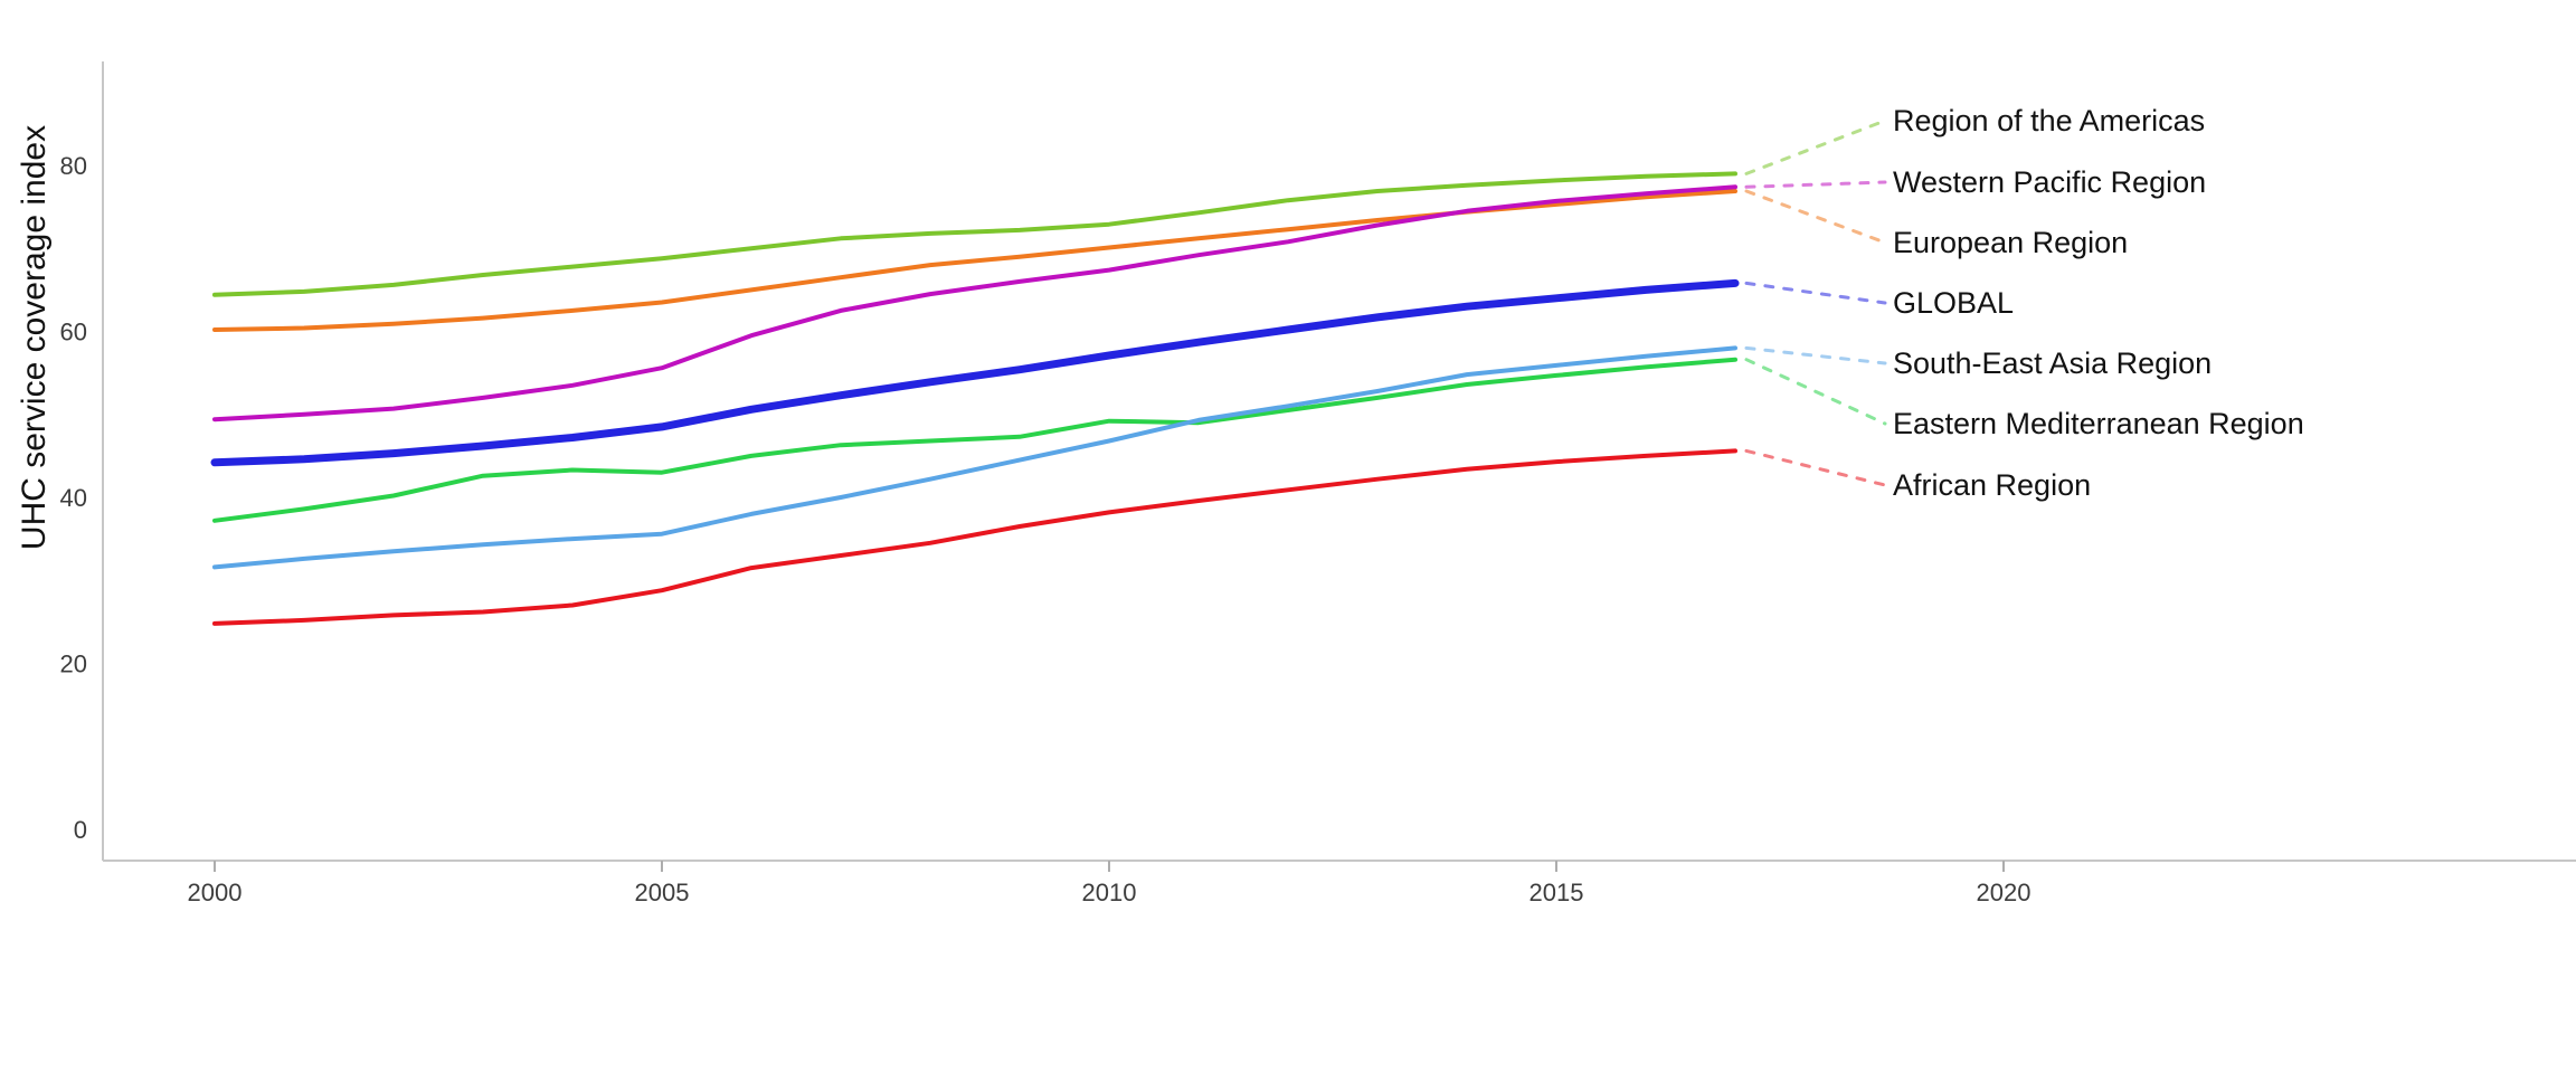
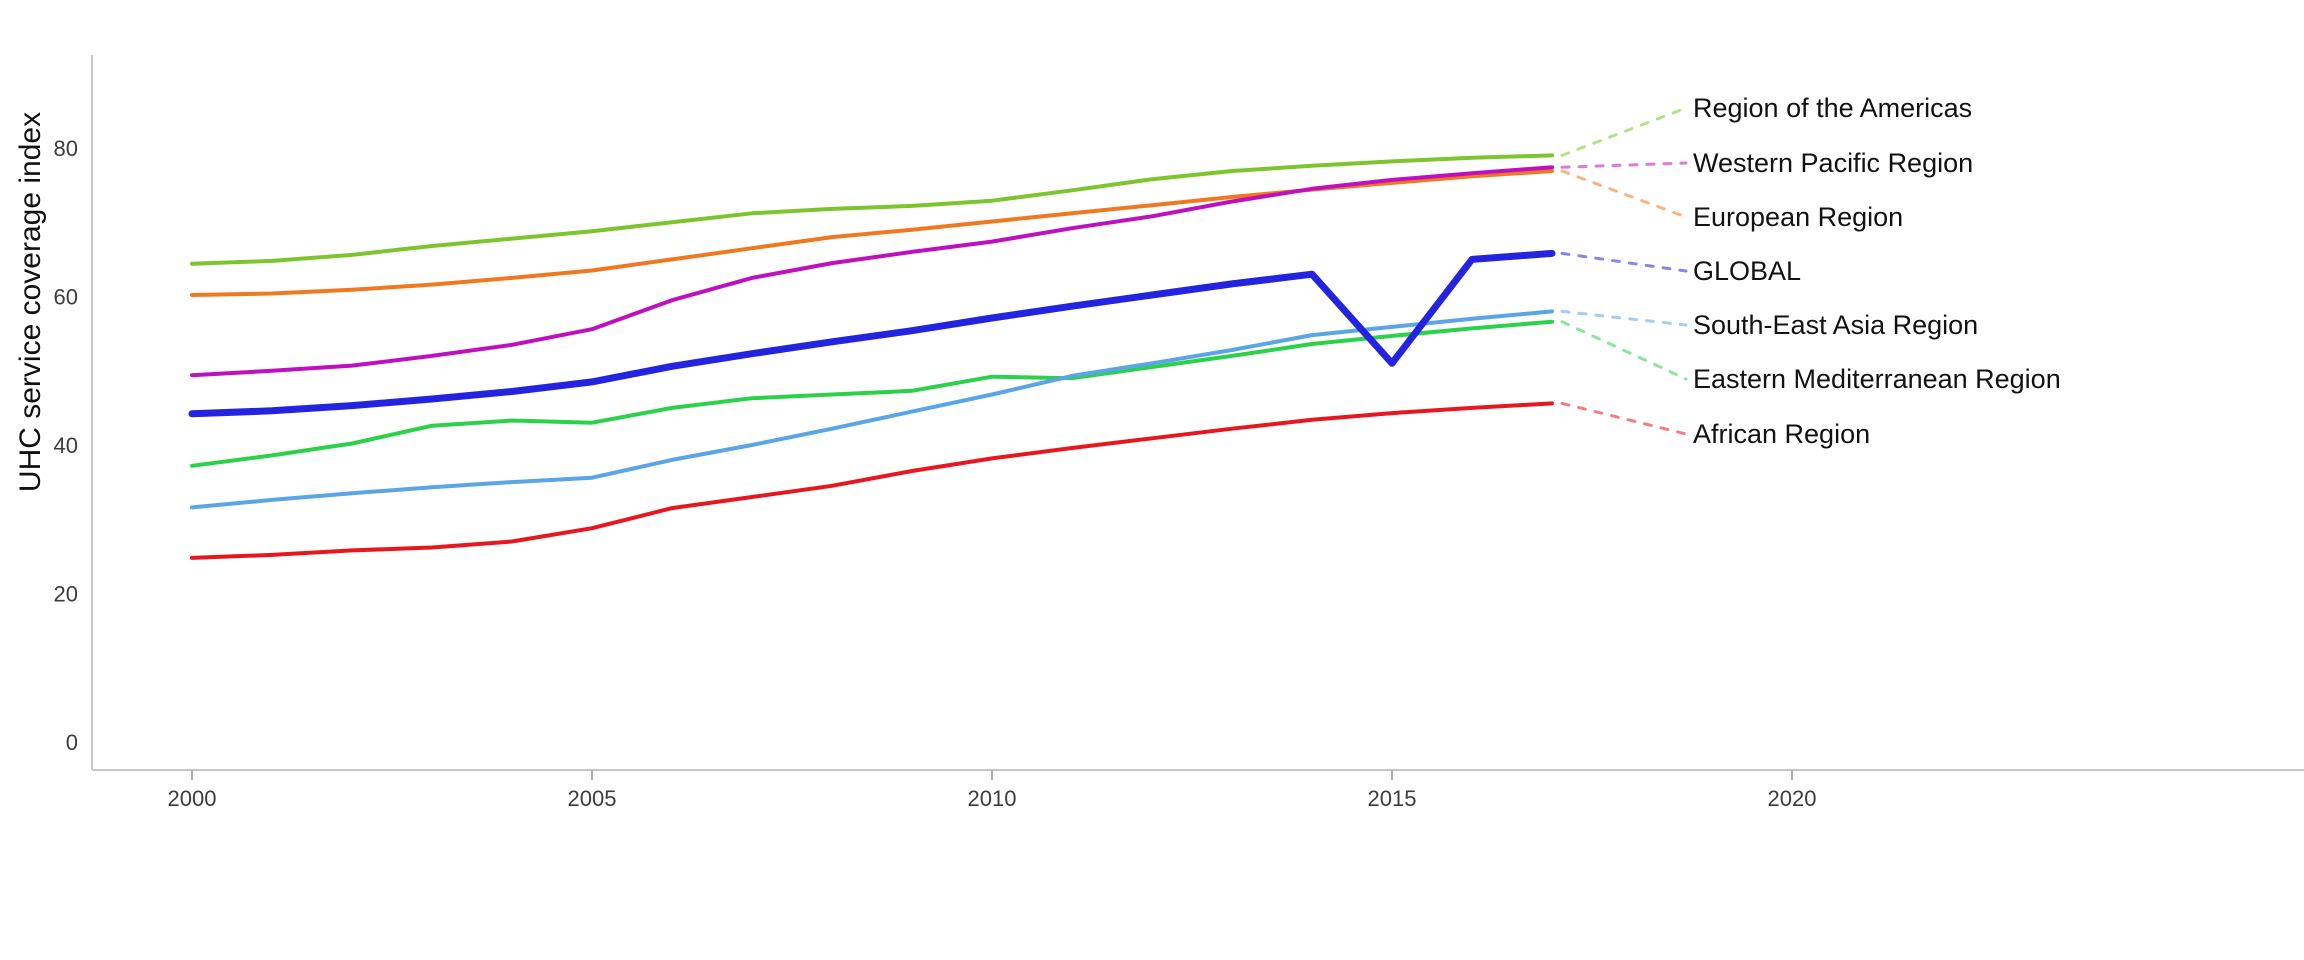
GLOBAL/2015: 64 -> 51
